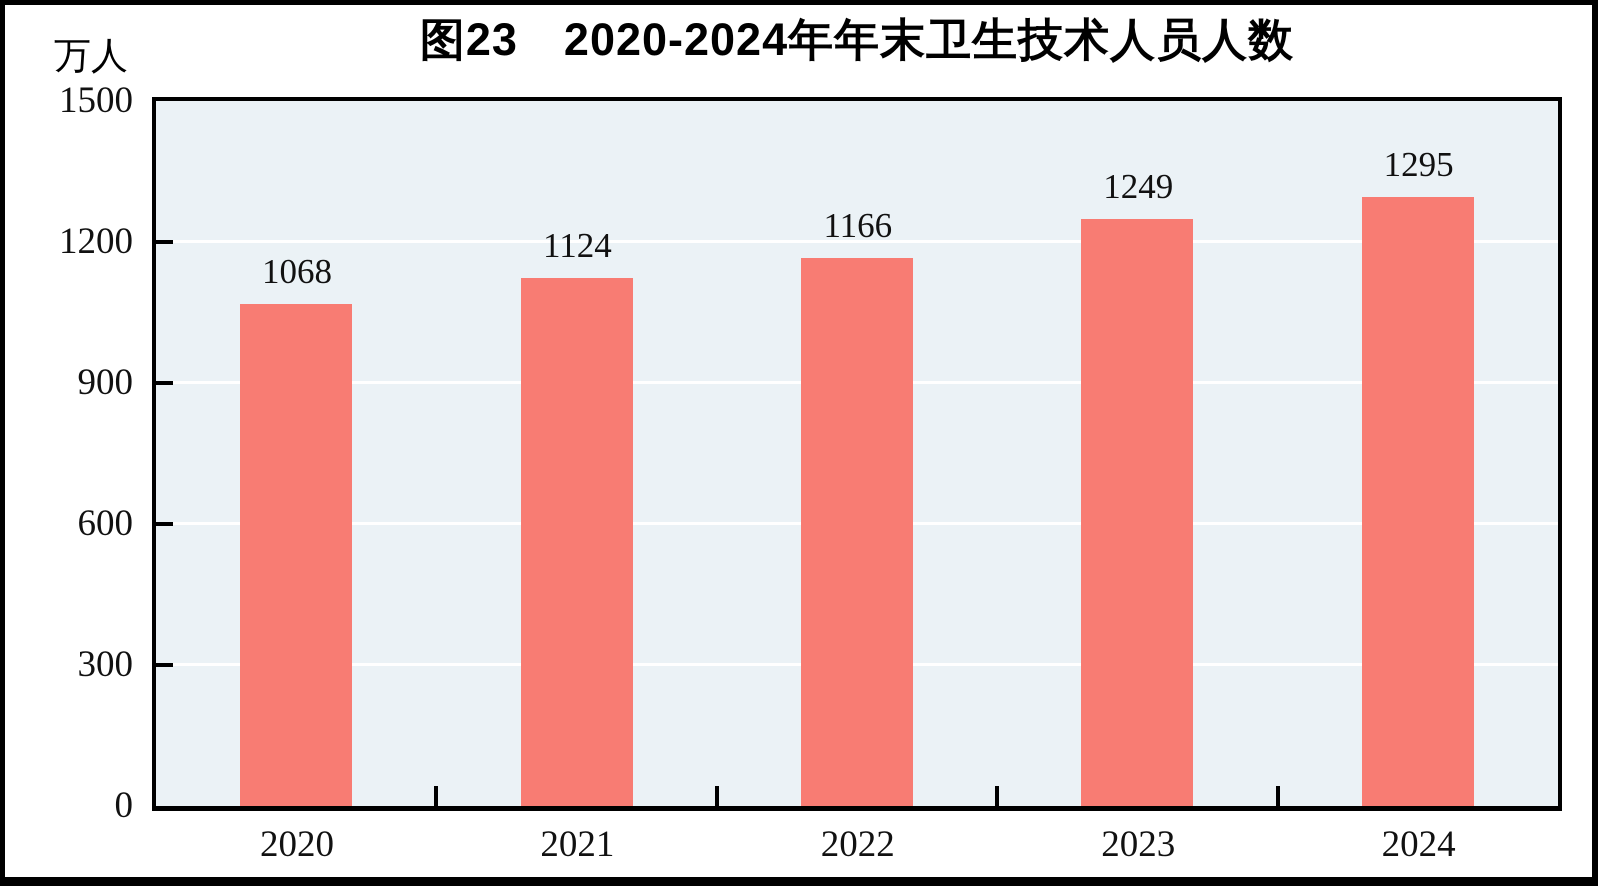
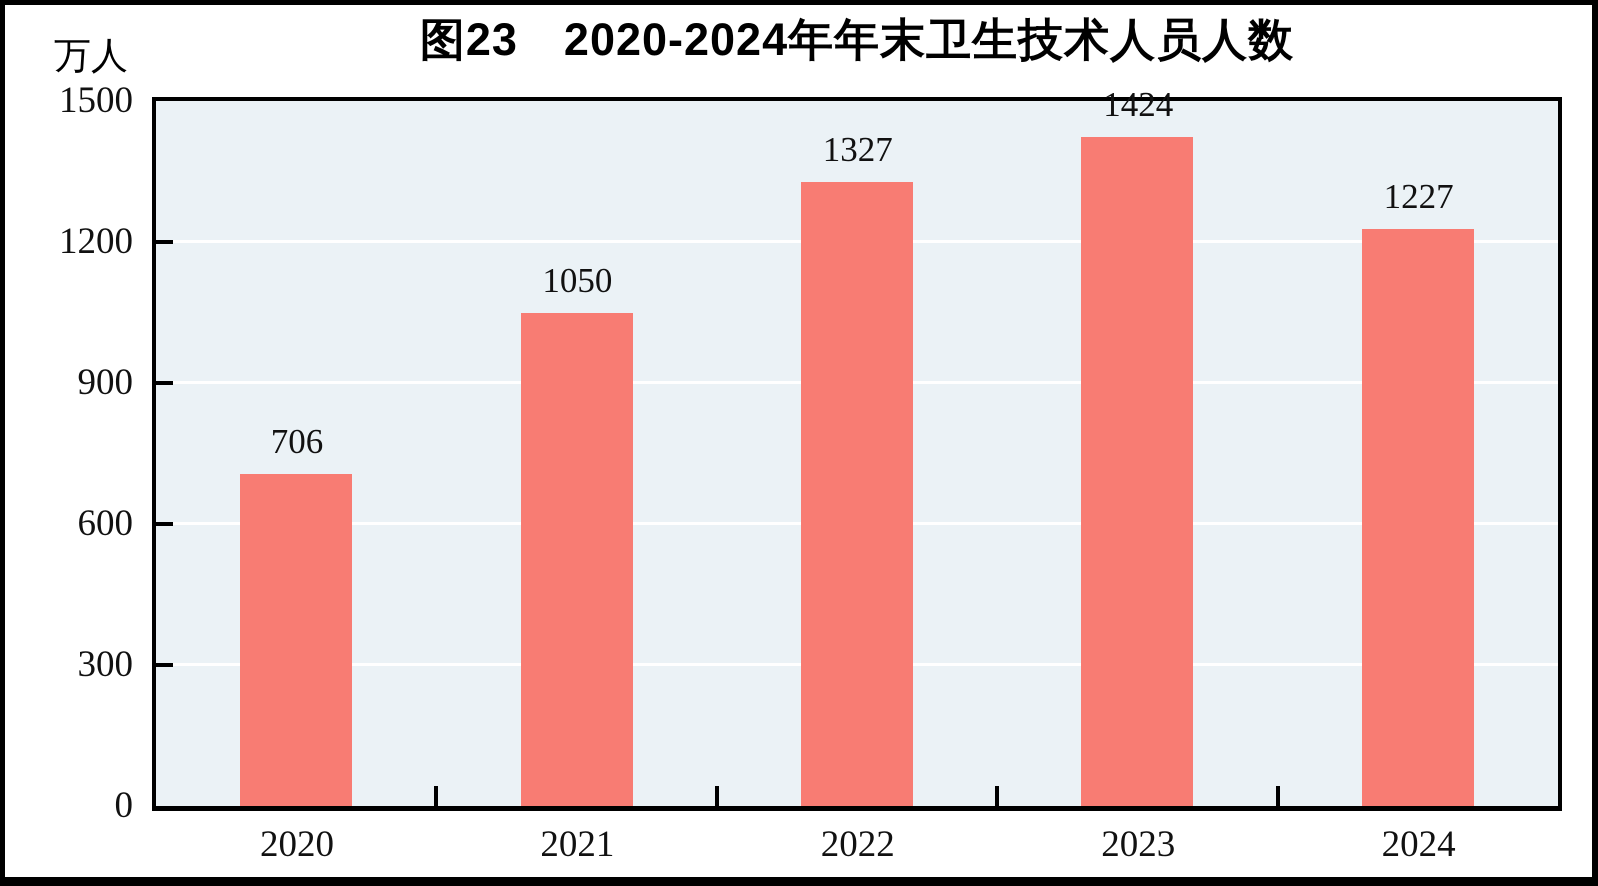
2020: 1068 -> 706
2021: 1124 -> 1050
2022: 1166 -> 1327
2023: 1249 -> 1424
2024: 1295 -> 1227
